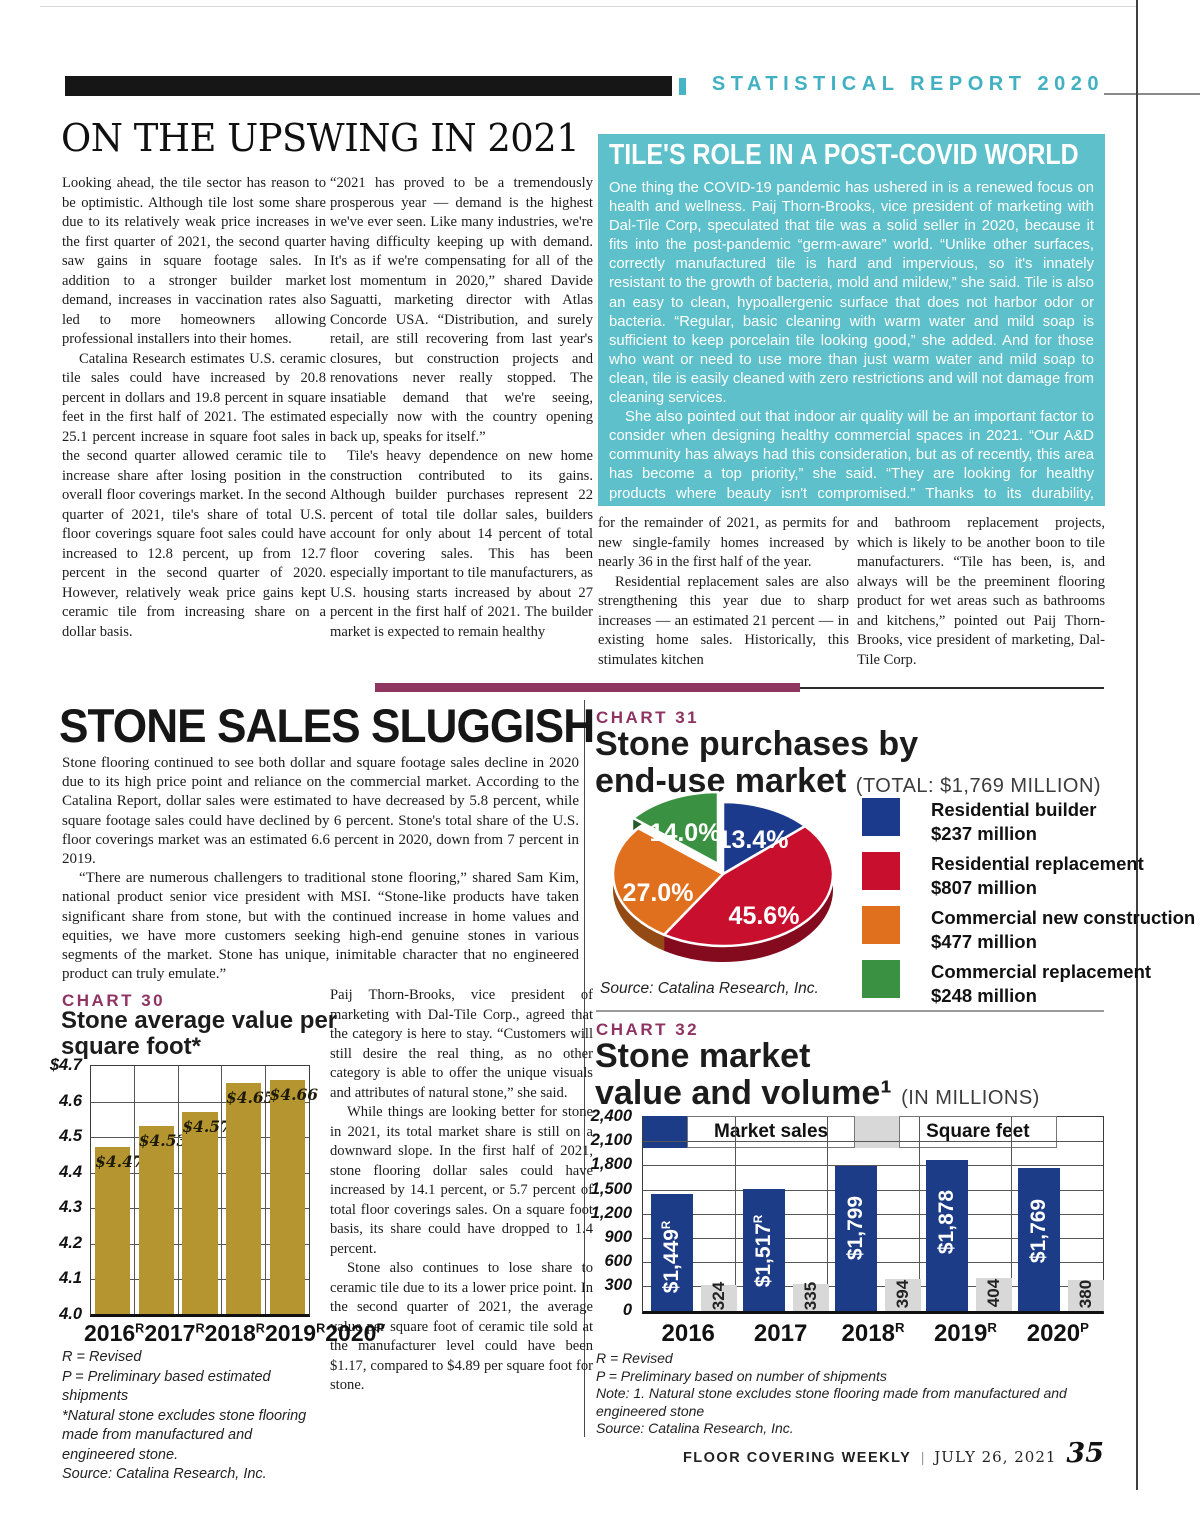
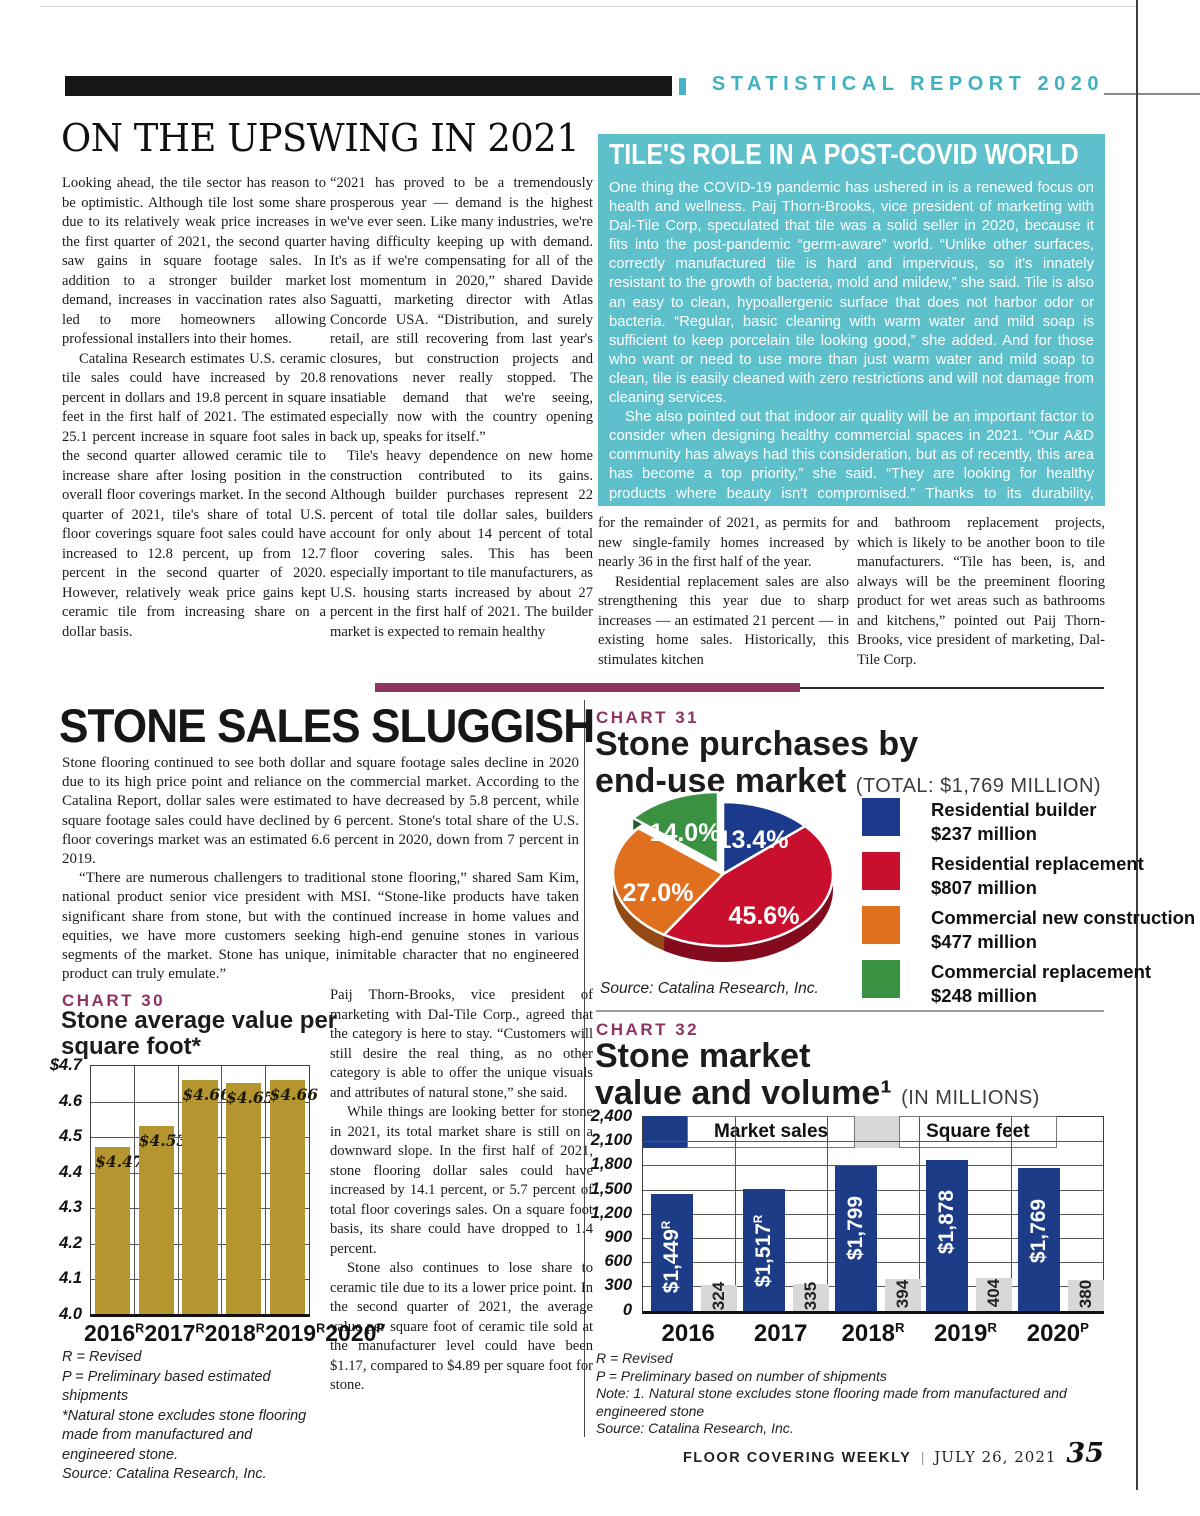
Stone average value per square foot*/2018: $4.57 -> $4.66
